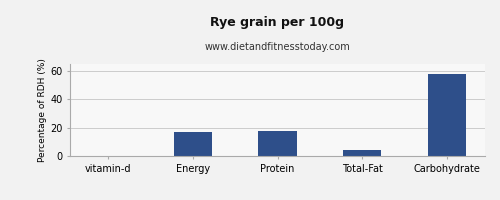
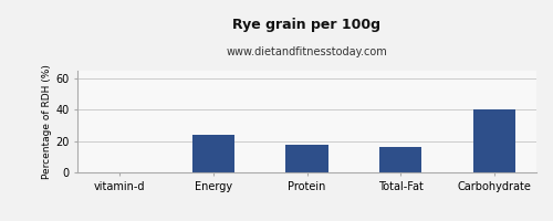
Energy: 17 -> 24
Total-Fat: 4 -> 16
Carbohydrate: 58 -> 40
